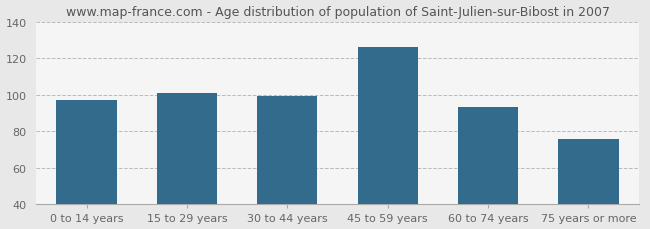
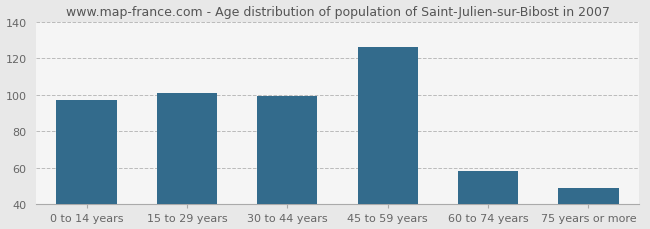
60 to 74 years: 93 -> 58
75 years or more: 76 -> 49
